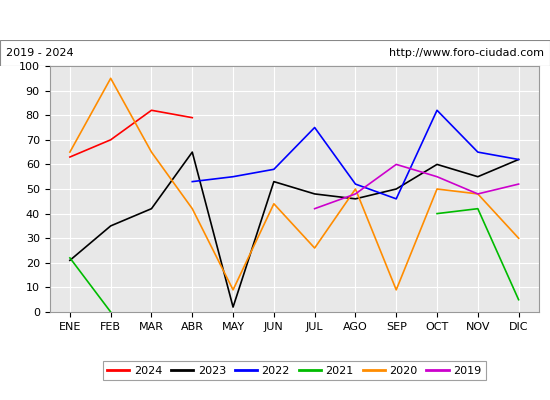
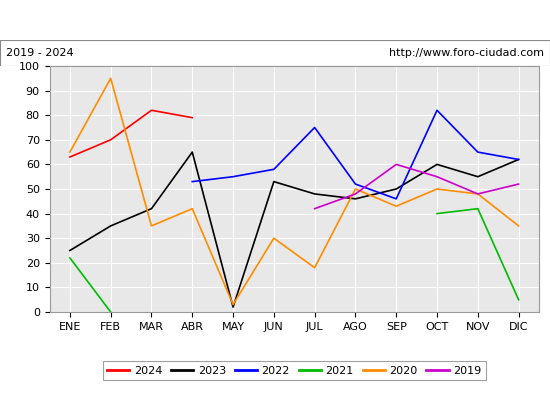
2023/ENE: 21 -> 25
2020/MAR: 65 -> 35
2020/MAY: 9 -> 3
2020/JUN: 44 -> 30
2020/JUL: 26 -> 18
2020/SEP: 9 -> 43
2020/DIC: 30 -> 35
